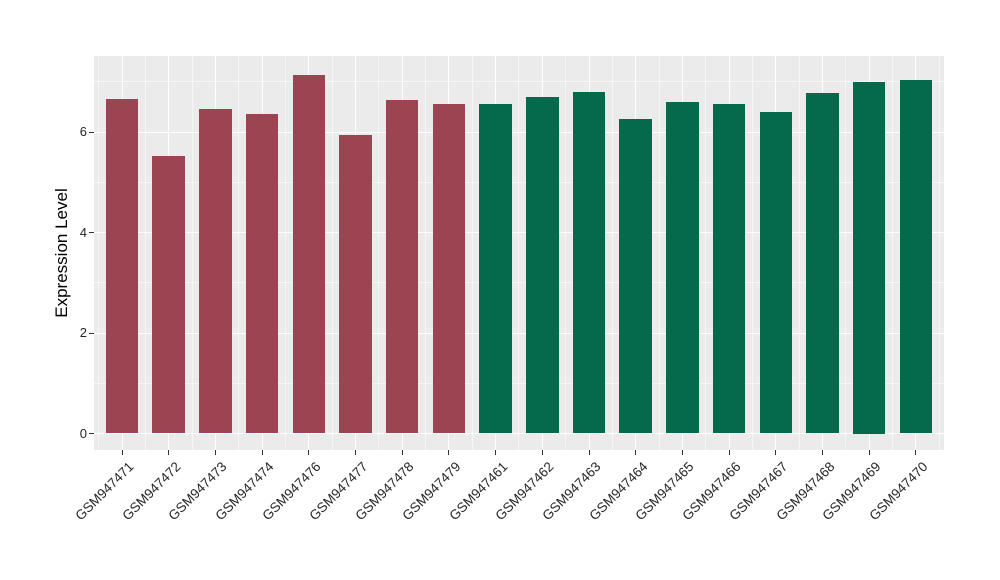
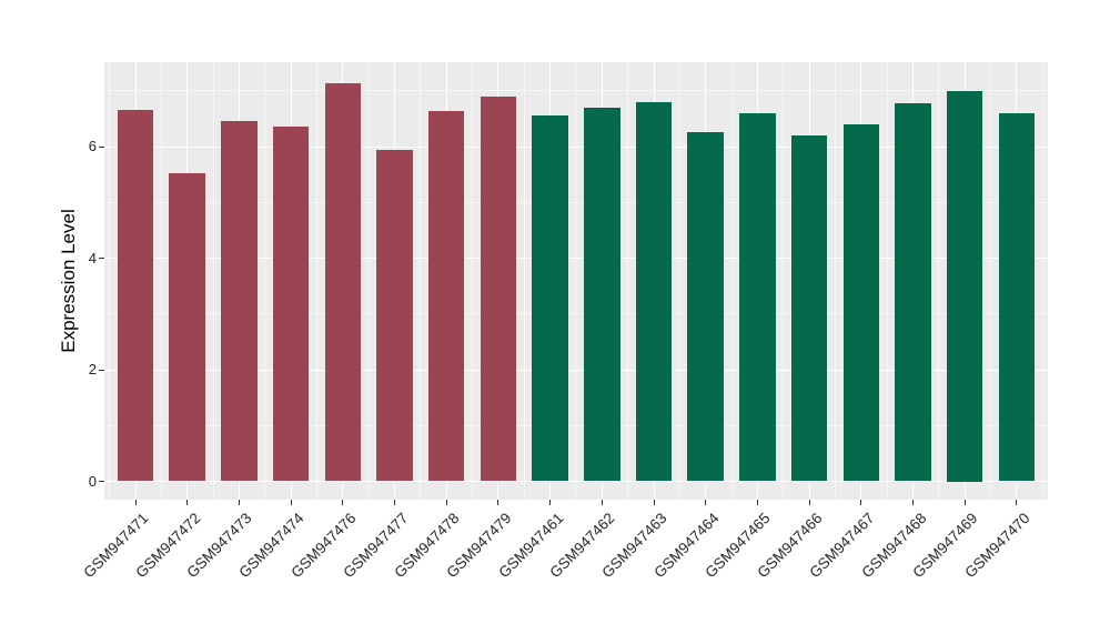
GSM947479: 6.5 -> 6.9
GSM947466: 6.6 -> 6.2
GSM947470: 7.0 -> 6.6
